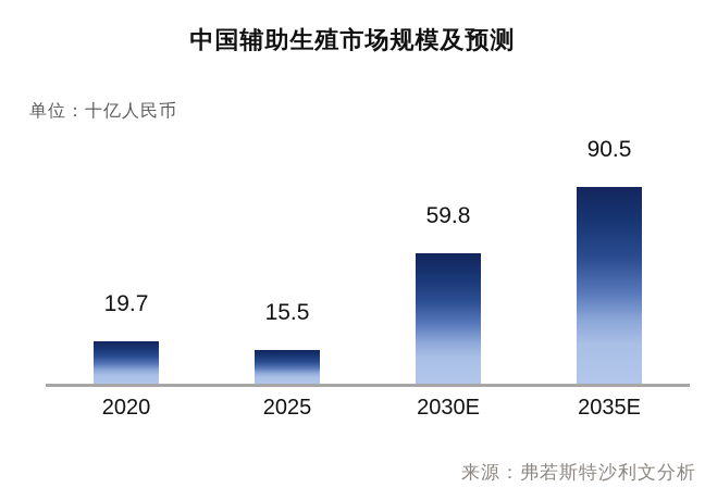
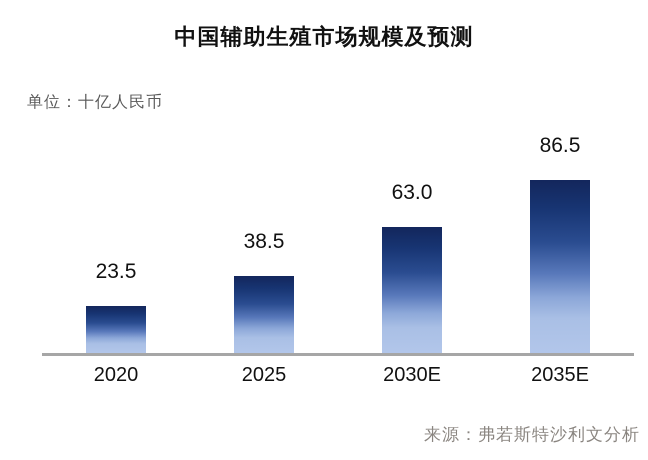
2020: 19.7 -> 23.5
2025: 15.5 -> 38.5
2030E: 59.8 -> 63.0
2035E: 90.5 -> 86.5
